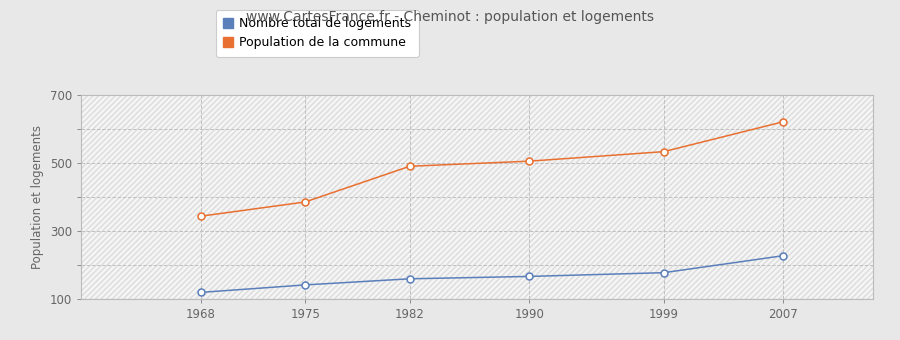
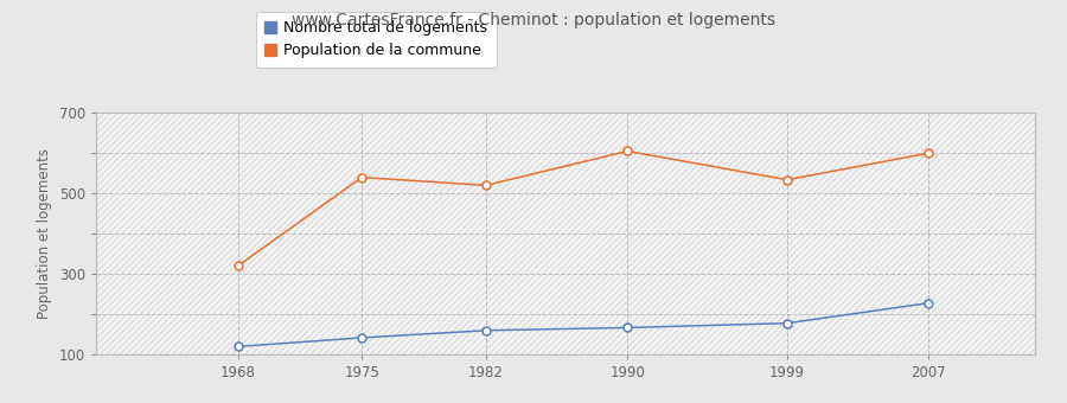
Population de la commune/1968: 344 -> 320
Population de la commune/1975: 386 -> 540
Population de la commune/1982: 491 -> 520
Population de la commune/1990: 506 -> 605
Population de la commune/2007: 622 -> 600
